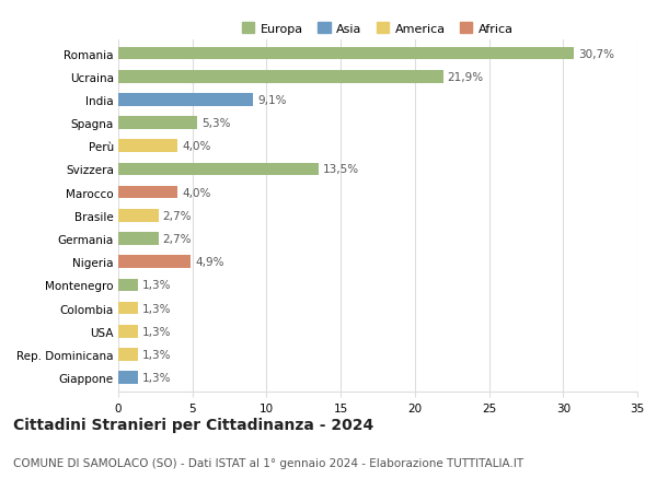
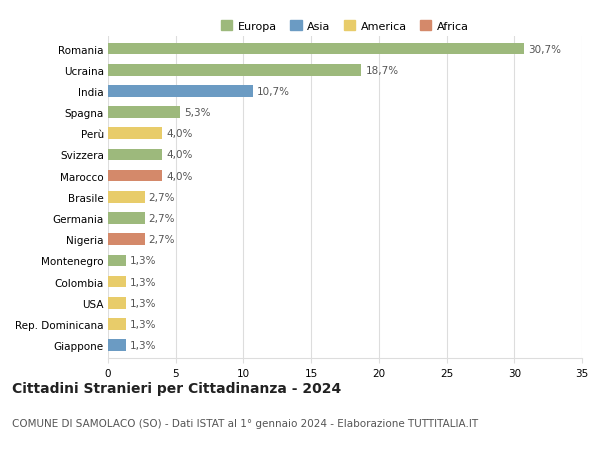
Ucraina: 21,9% -> 18,7%
India: 9,1% -> 10,7%
Svizzera: 13,5% -> 4,0%
Nigeria: 4,9% -> 2,7%
